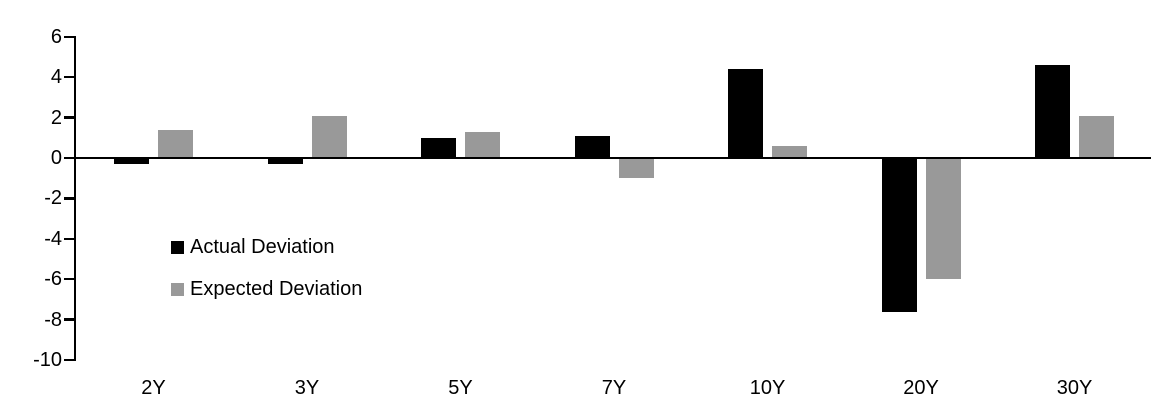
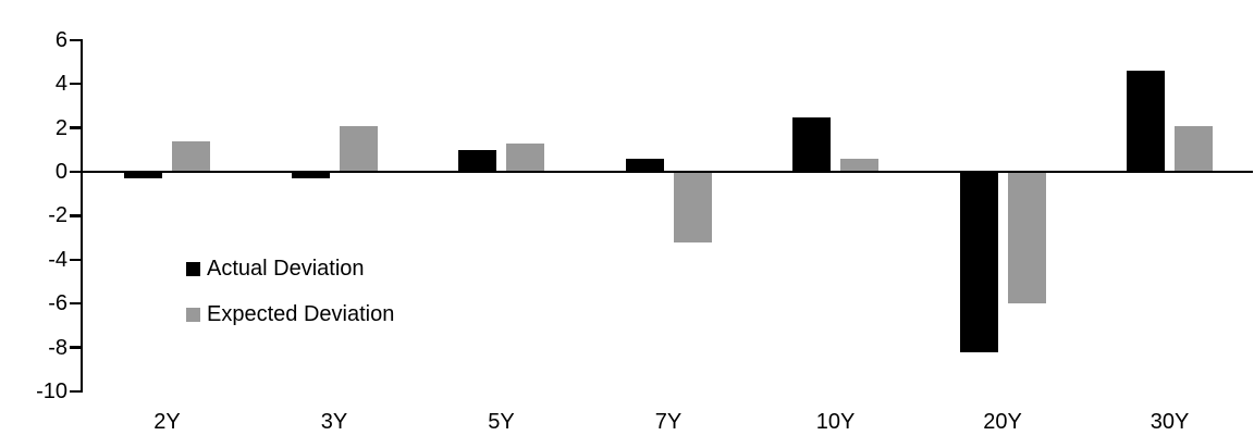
Actual Deviation/7Y: 1.1 -> 0.6
Expected Deviation/7Y: -1.0 -> -3.2
Actual Deviation/10Y: 4.4 -> 2.5
Actual Deviation/20Y: -7.6 -> -8.2
